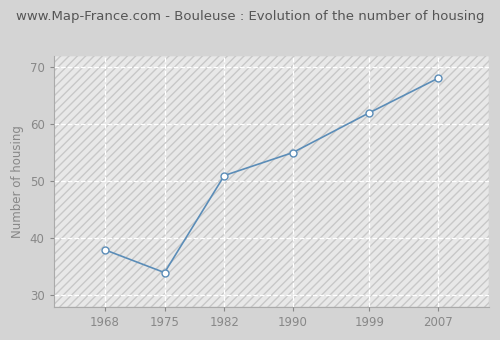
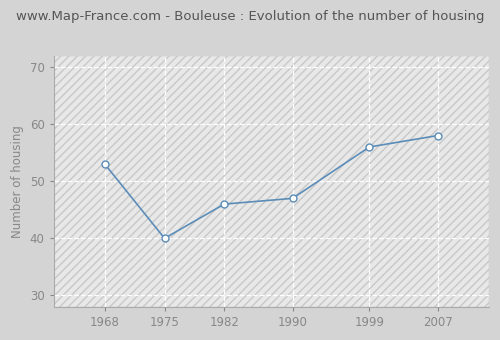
1968: 38 -> 53
1975: 34 -> 40
1982: 51 -> 46
1990: 55 -> 47
1999: 62 -> 56
2007: 68 -> 58
